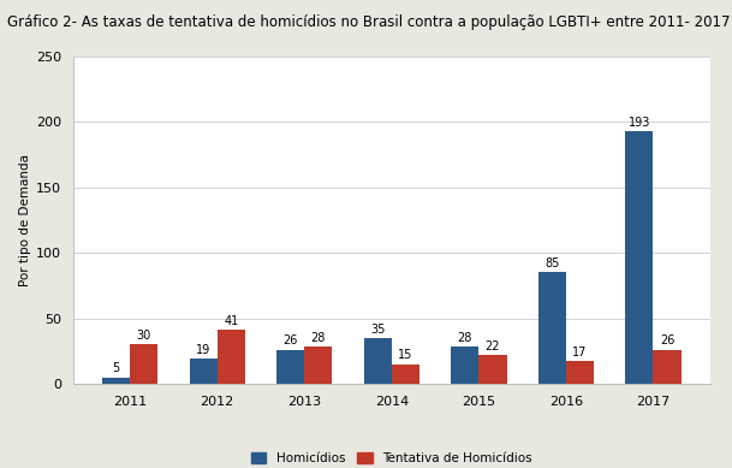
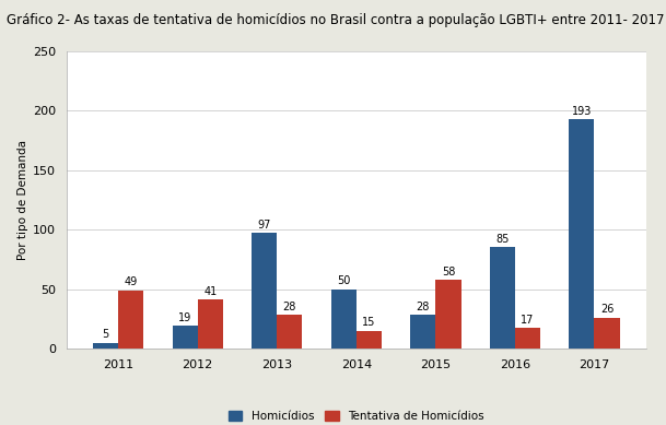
Tentativa de Homicídios/2011: 30 -> 49
Homicídios/2013: 26 -> 97
Homicídios/2014: 35 -> 50
Tentativa de Homicídios/2015: 22 -> 58
